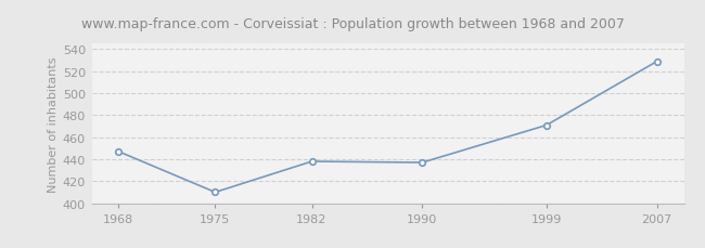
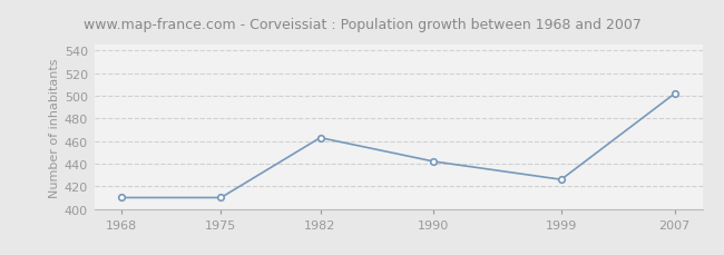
1968: 447 -> 410
1982: 438 -> 463
1990: 437 -> 442
1999: 471 -> 426
2007: 529 -> 502
